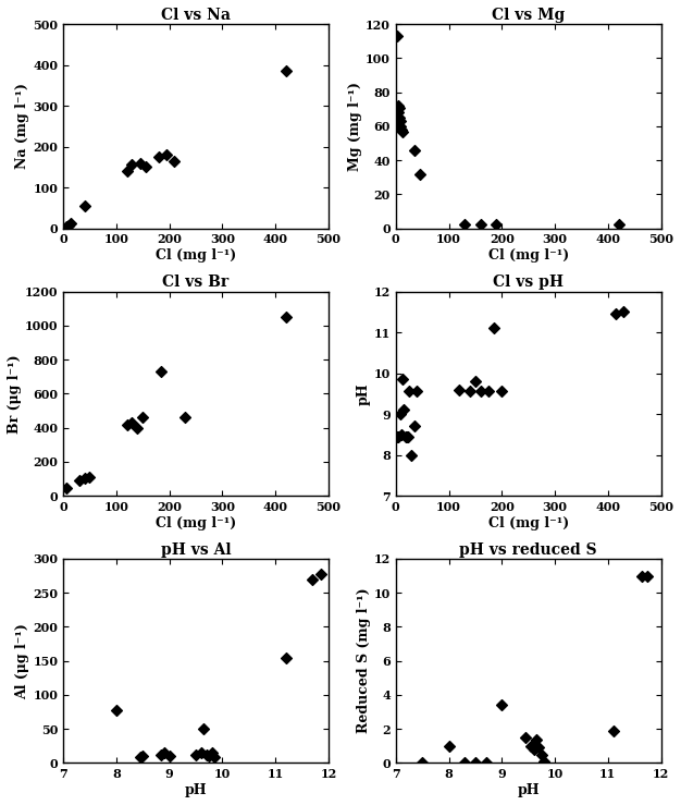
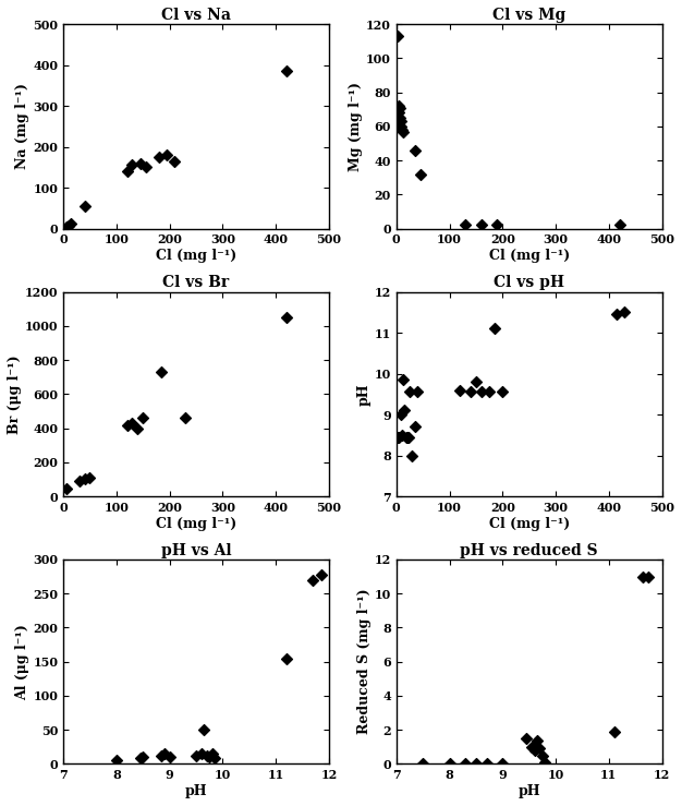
pH vs Al/8: 78 -> 5
pH vs reduced S/8: 1.0 -> 0.1
pH vs reduced S/9: 3.4 -> 0.1
